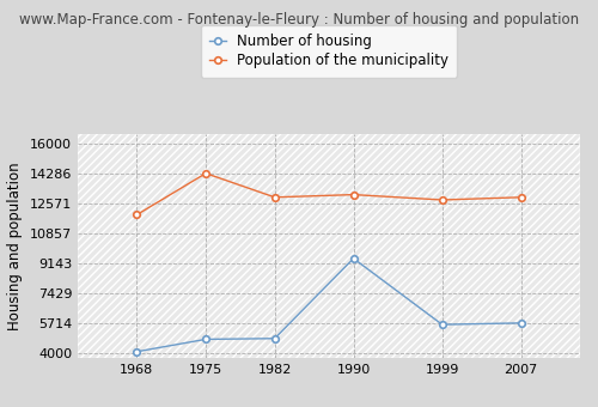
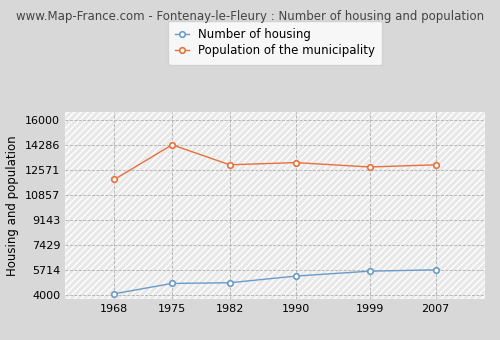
Number of housing/1990: 9400 -> 5300
